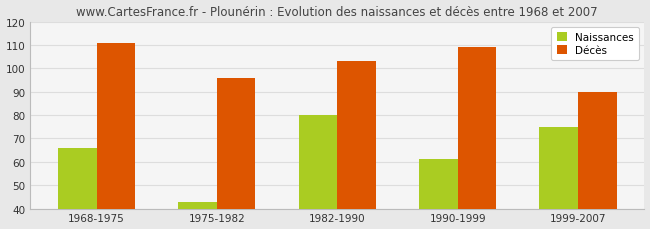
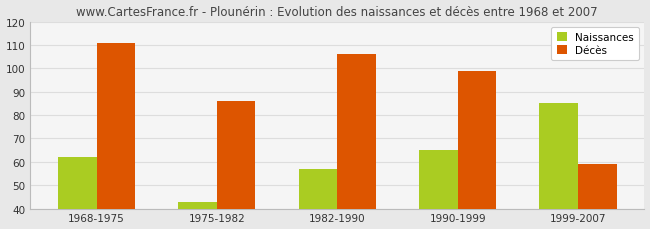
Naissances/1968-1975: 66 -> 62
Décès/1975-1982: 96 -> 86
Naissances/1982-1990: 80 -> 57
Décès/1982-1990: 103 -> 106
Naissances/1990-1999: 61 -> 65
Décès/1990-1999: 109 -> 99
Naissances/1999-2007: 75 -> 85
Décès/1999-2007: 90 -> 59
